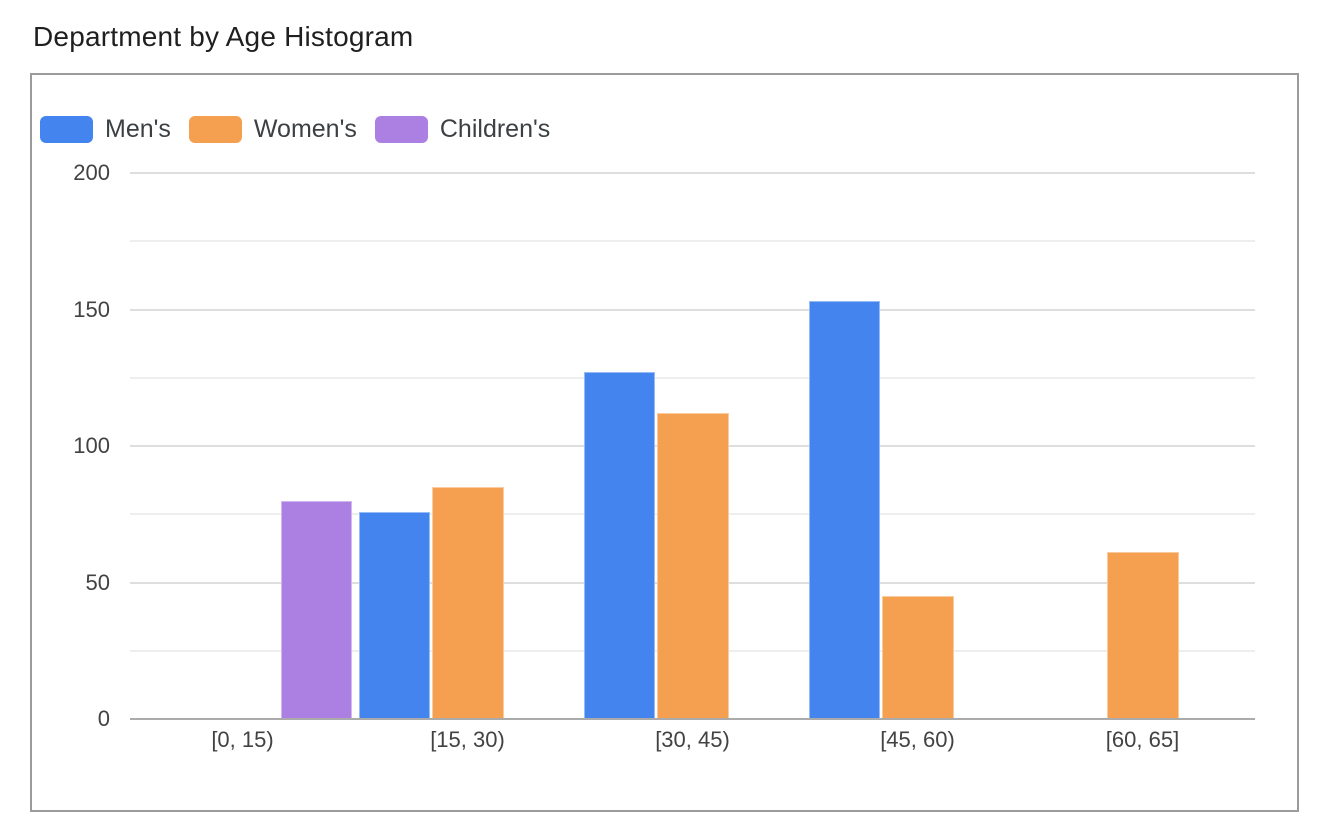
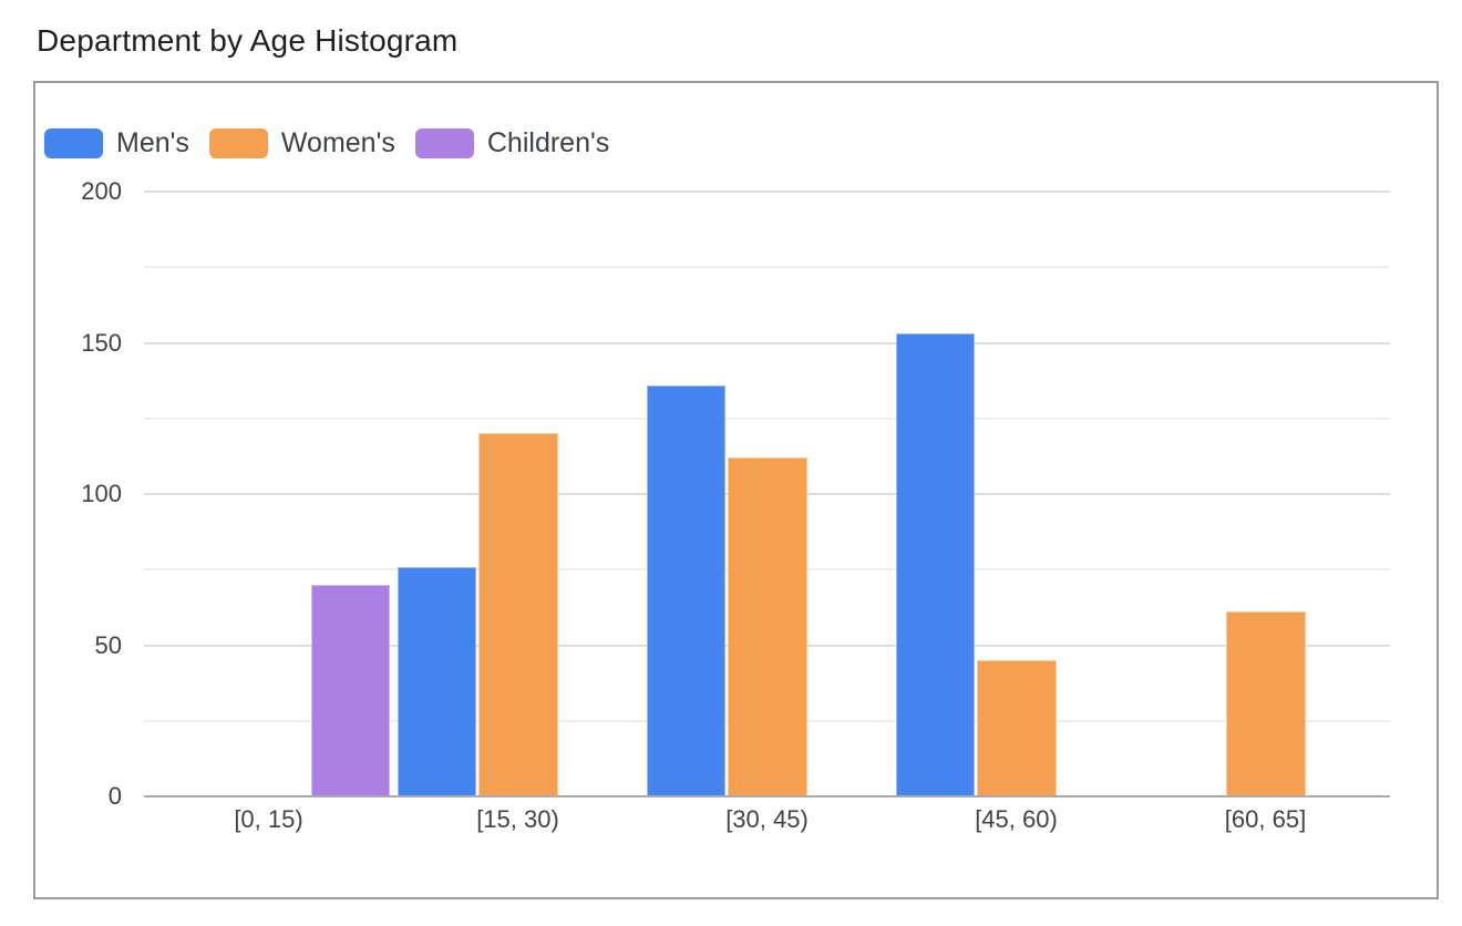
Children's/[0, 15): 80 -> 70
Women's/[15, 30): 85 -> 120
Men's/[30, 45): 127 -> 136
